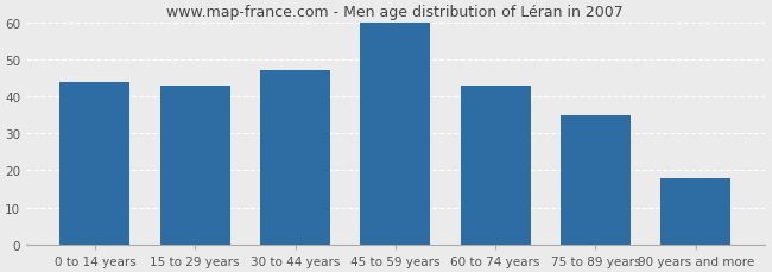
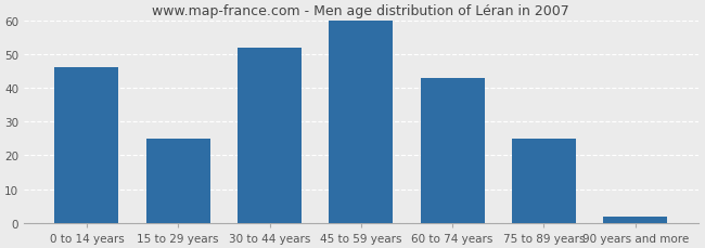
0 to 14 years: 44 -> 46
15 to 29 years: 43 -> 25
30 to 44 years: 47 -> 52
75 to 89 years: 35 -> 25
90 years and more: 18 -> 2
